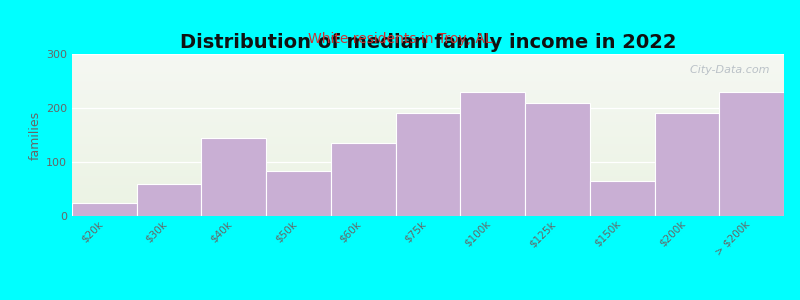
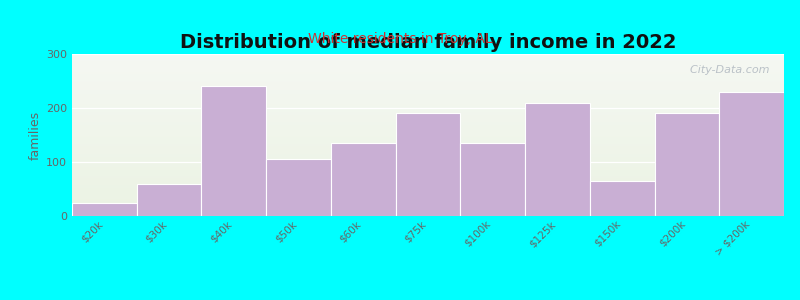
$40k: 144 -> 240
$50k: 84 -> 105
$100k: 230 -> 135
